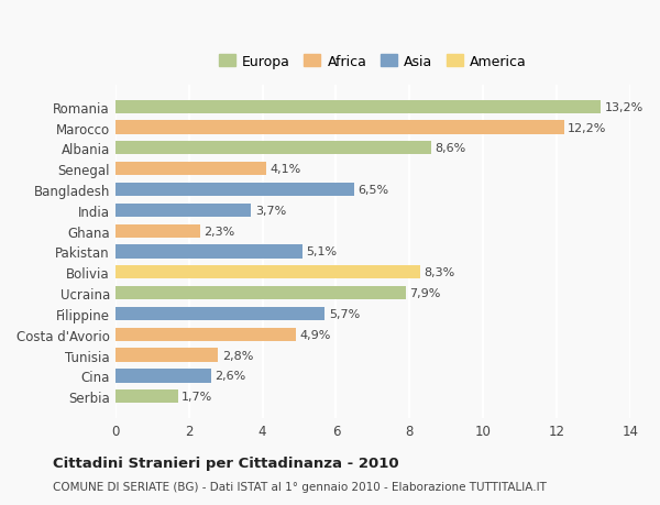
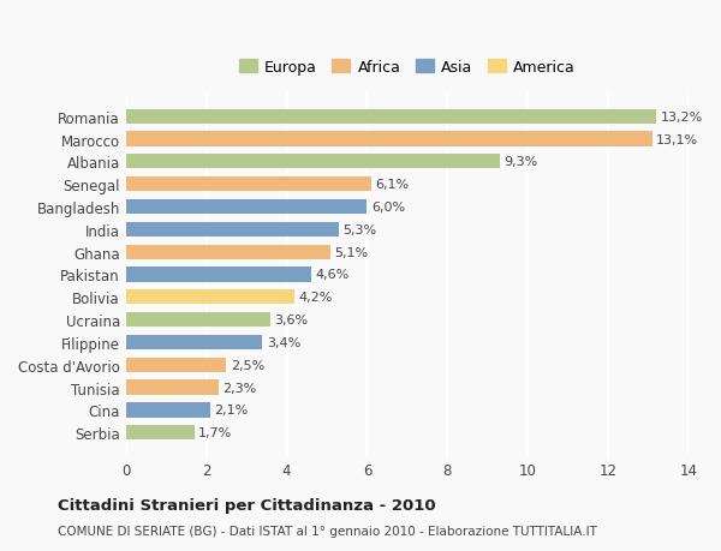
Marocco: 12,2% -> 13,1%
Albania: 8,6% -> 9,3%
Senegal: 4,1% -> 6,1%
Bangladesh: 6,5% -> 6,0%
India: 3,7% -> 5,3%
Ghana: 2,3% -> 5,1%
Pakistan: 5,1% -> 4,6%
Bolivia: 8,3% -> 4,2%
Ucraina: 7,9% -> 3,6%
Filippine: 5,7% -> 3,4%
Costa d'Avorio: 4,9% -> 2,5%
Tunisia: 2,8% -> 2,3%
Cina: 2,6% -> 2,1%
